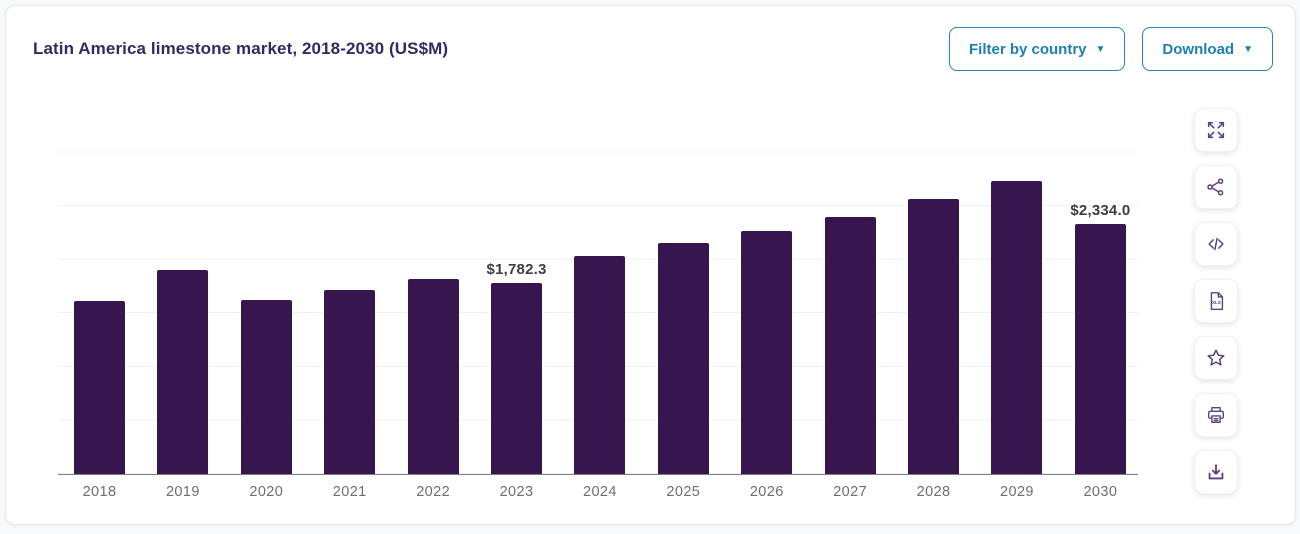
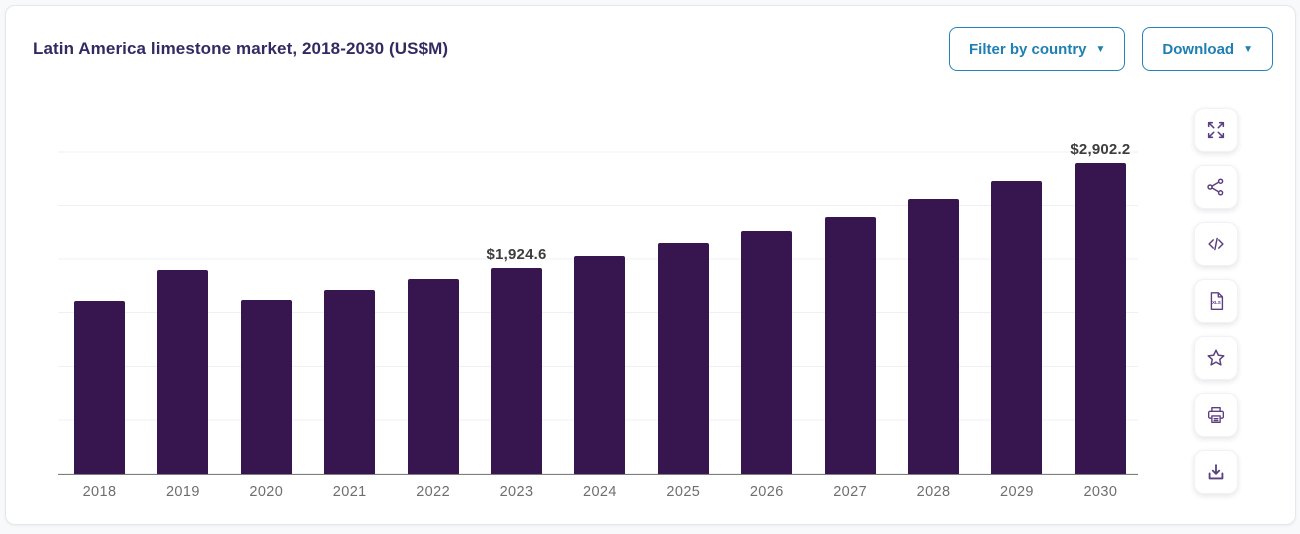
2023: $1,782.3 -> $1,924.6
2030: $2,334.0 -> $2,902.2
